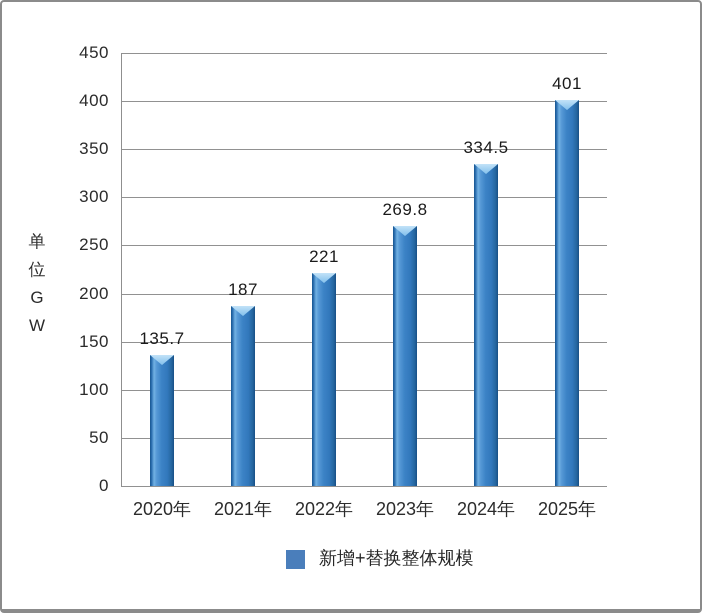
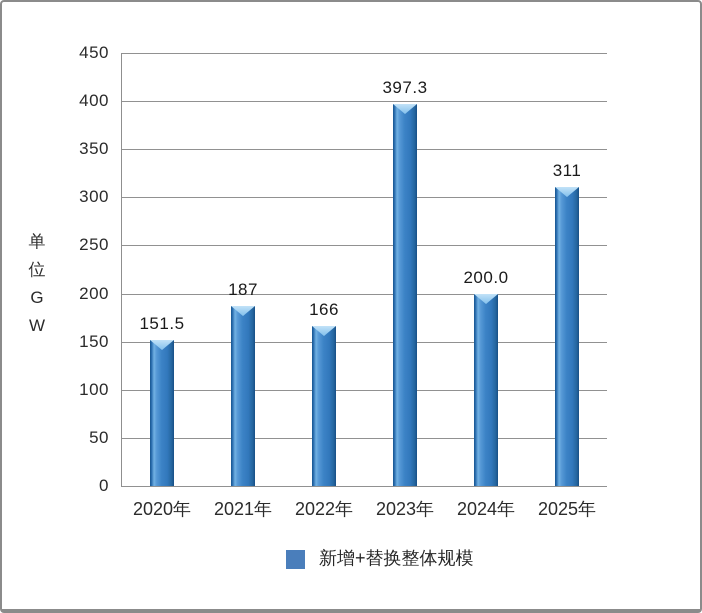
2020年: 135.7 -> 151.5
2022年: 221 -> 166
2023年: 269.8 -> 397.3
2024年: 334.5 -> 200.0
2025年: 401 -> 311
